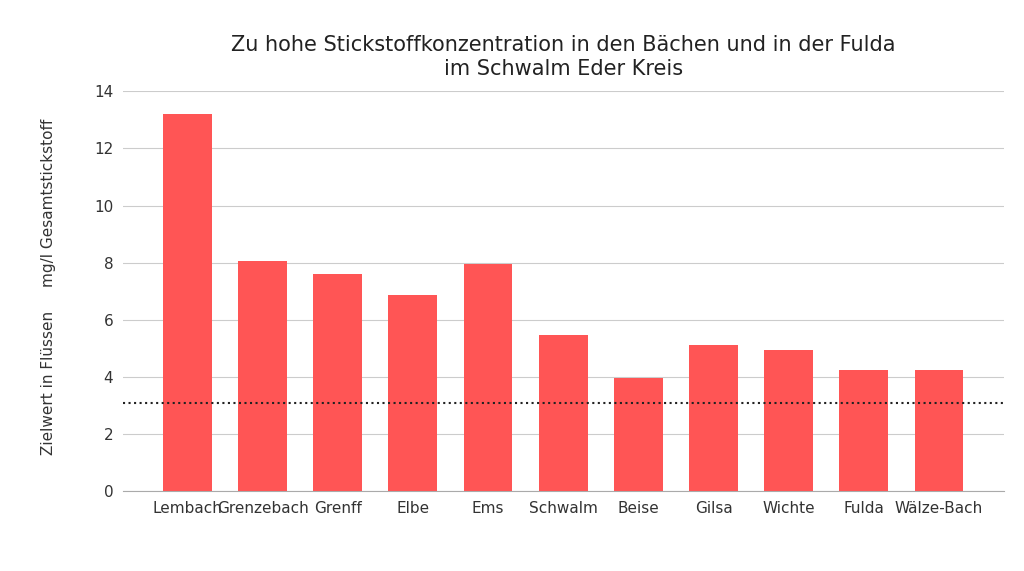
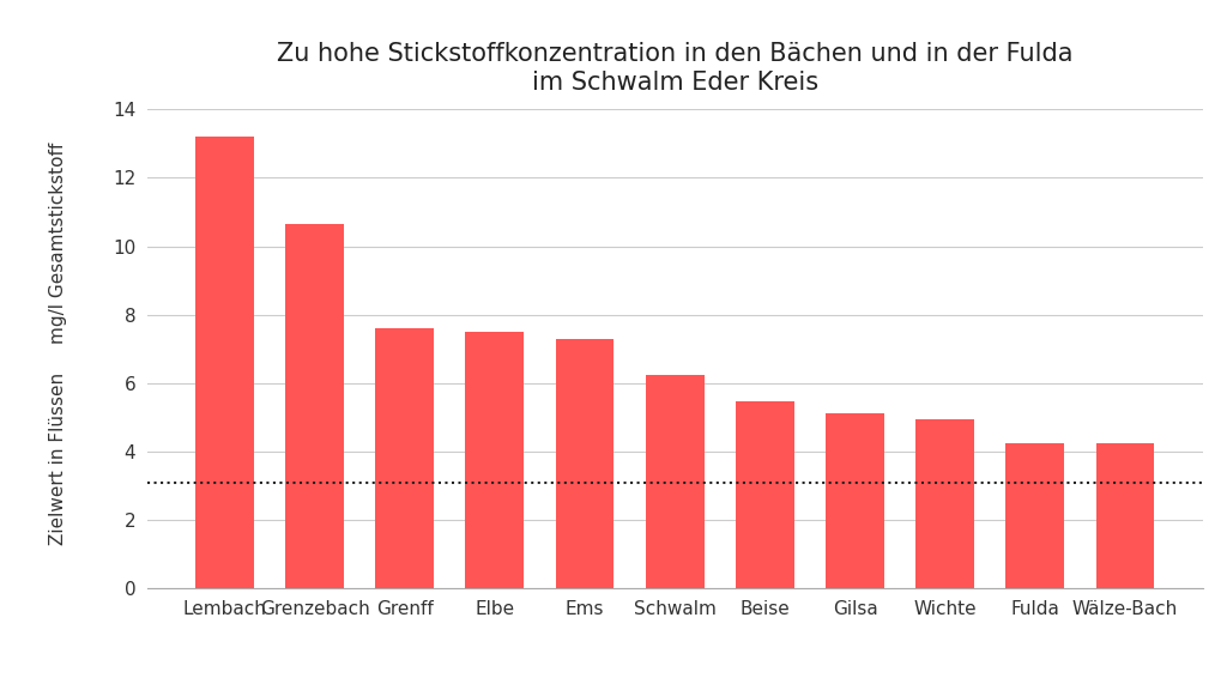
Grenzebach: 8.05 -> 10.65
Elbe: 6.85 -> 7.50
Ems: 7.95 -> 7.30
Schwalm: 5.45 -> 6.25
Beise: 3.95 -> 5.45
